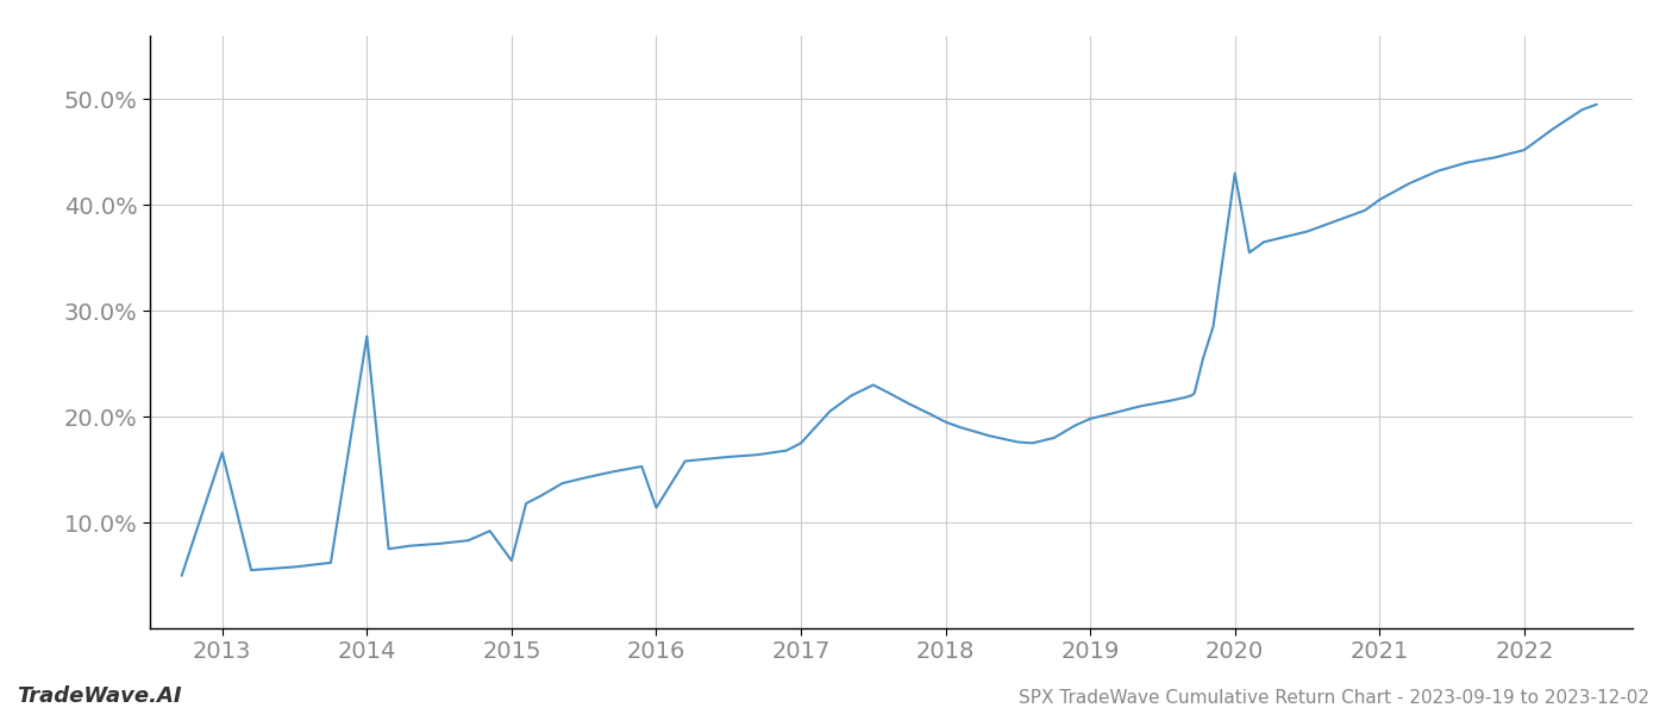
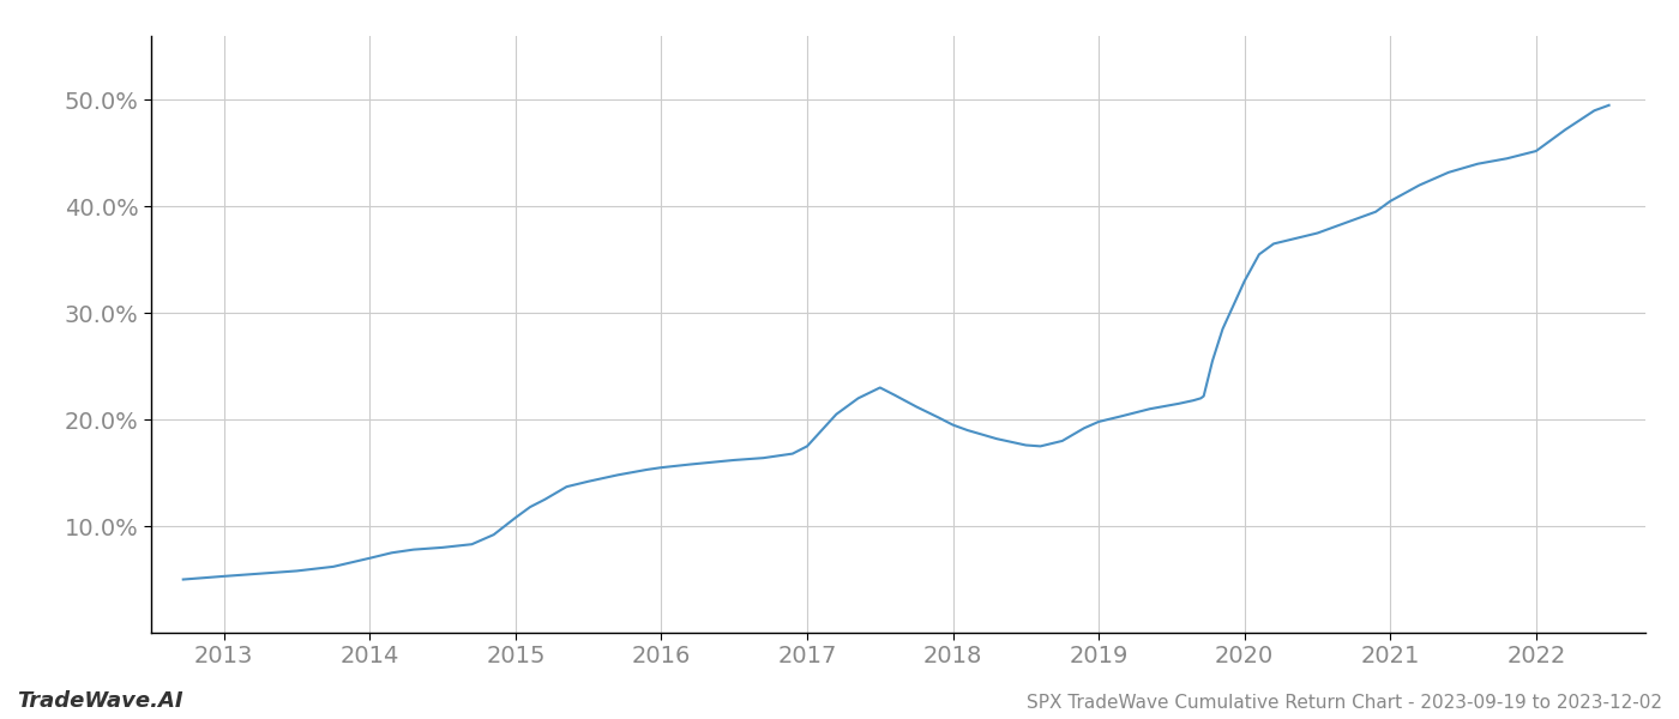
2013: 16.6% -> 5.3%
2014: 27.6% -> 7.0%
2015: 6.4% -> 10.8%
2016: 11.4% -> 15.5%
2020: 43.0% -> 33.0%
